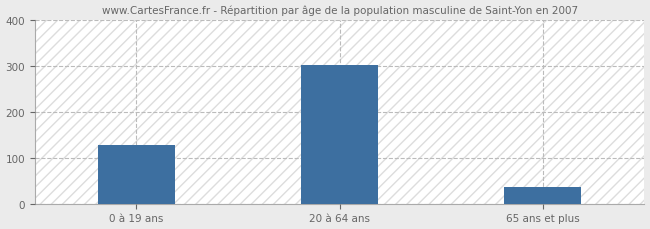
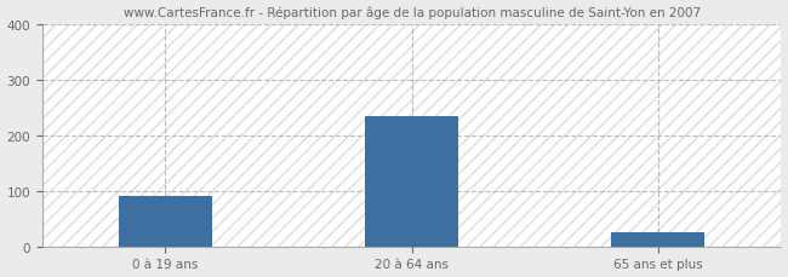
0 à 19 ans: 127 -> 90
20 à 64 ans: 302 -> 235
65 ans et plus: 37 -> 25
